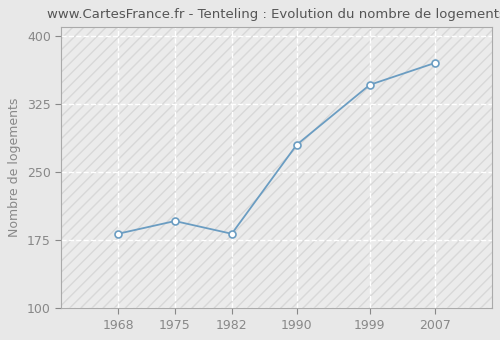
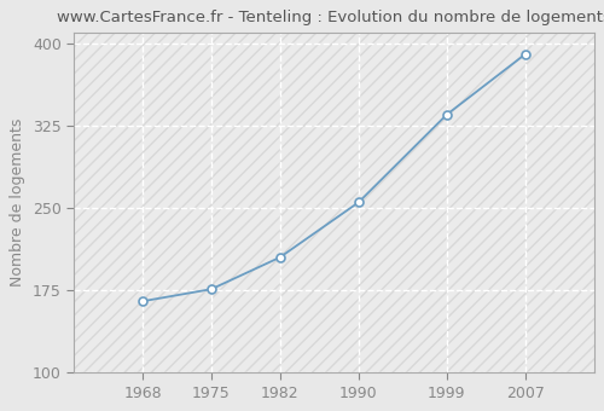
1968: 182 -> 165
1975: 196 -> 176
1982: 182 -> 205
1990: 280 -> 255
1999: 346 -> 335
2007: 370 -> 390
